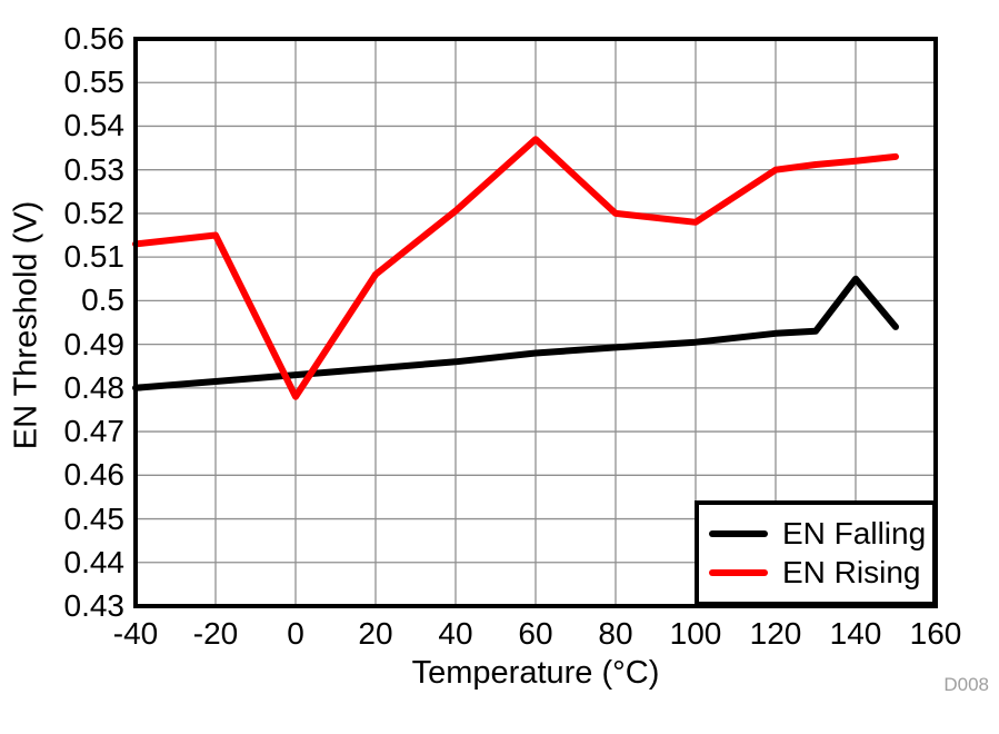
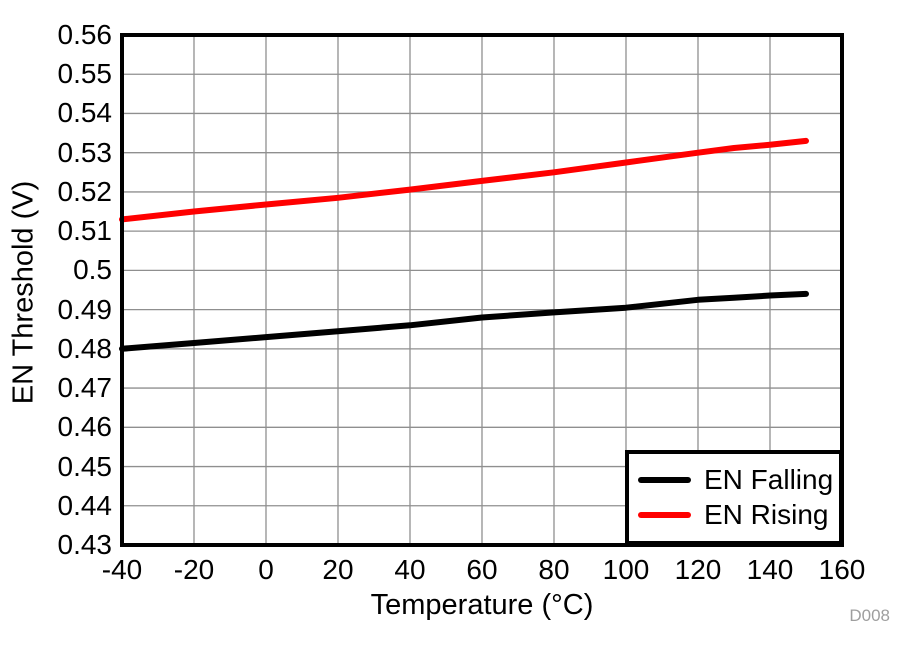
EN Rising/0: 0.478 -> 0.517
EN Rising/20: 0.506 -> 0.518
EN Rising/60: 0.537 -> 0.523
EN Rising/80: 0.520 -> 0.525
EN Rising/100: 0.518 -> 0.527
EN Falling/140: 0.505 -> 0.494
